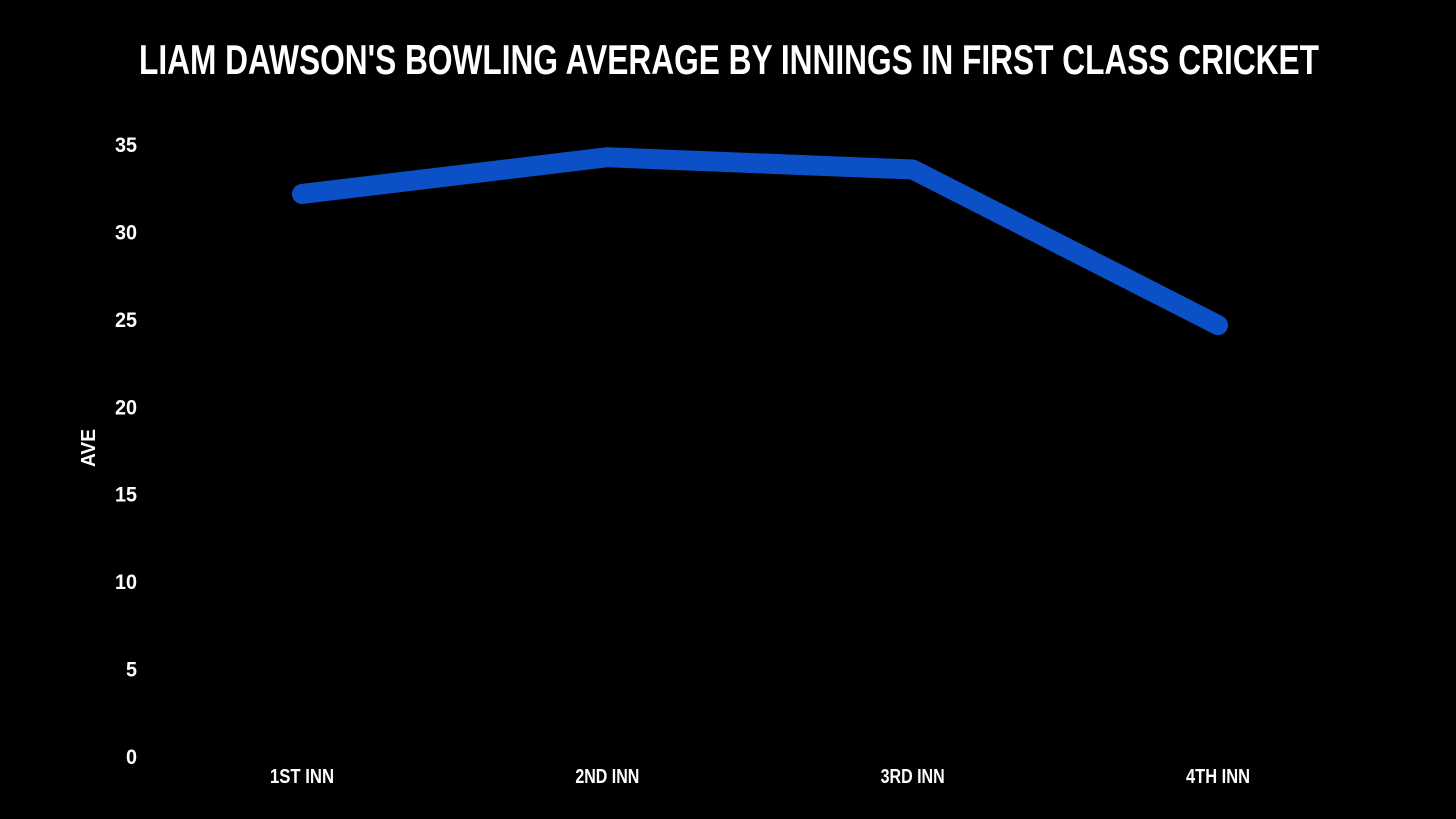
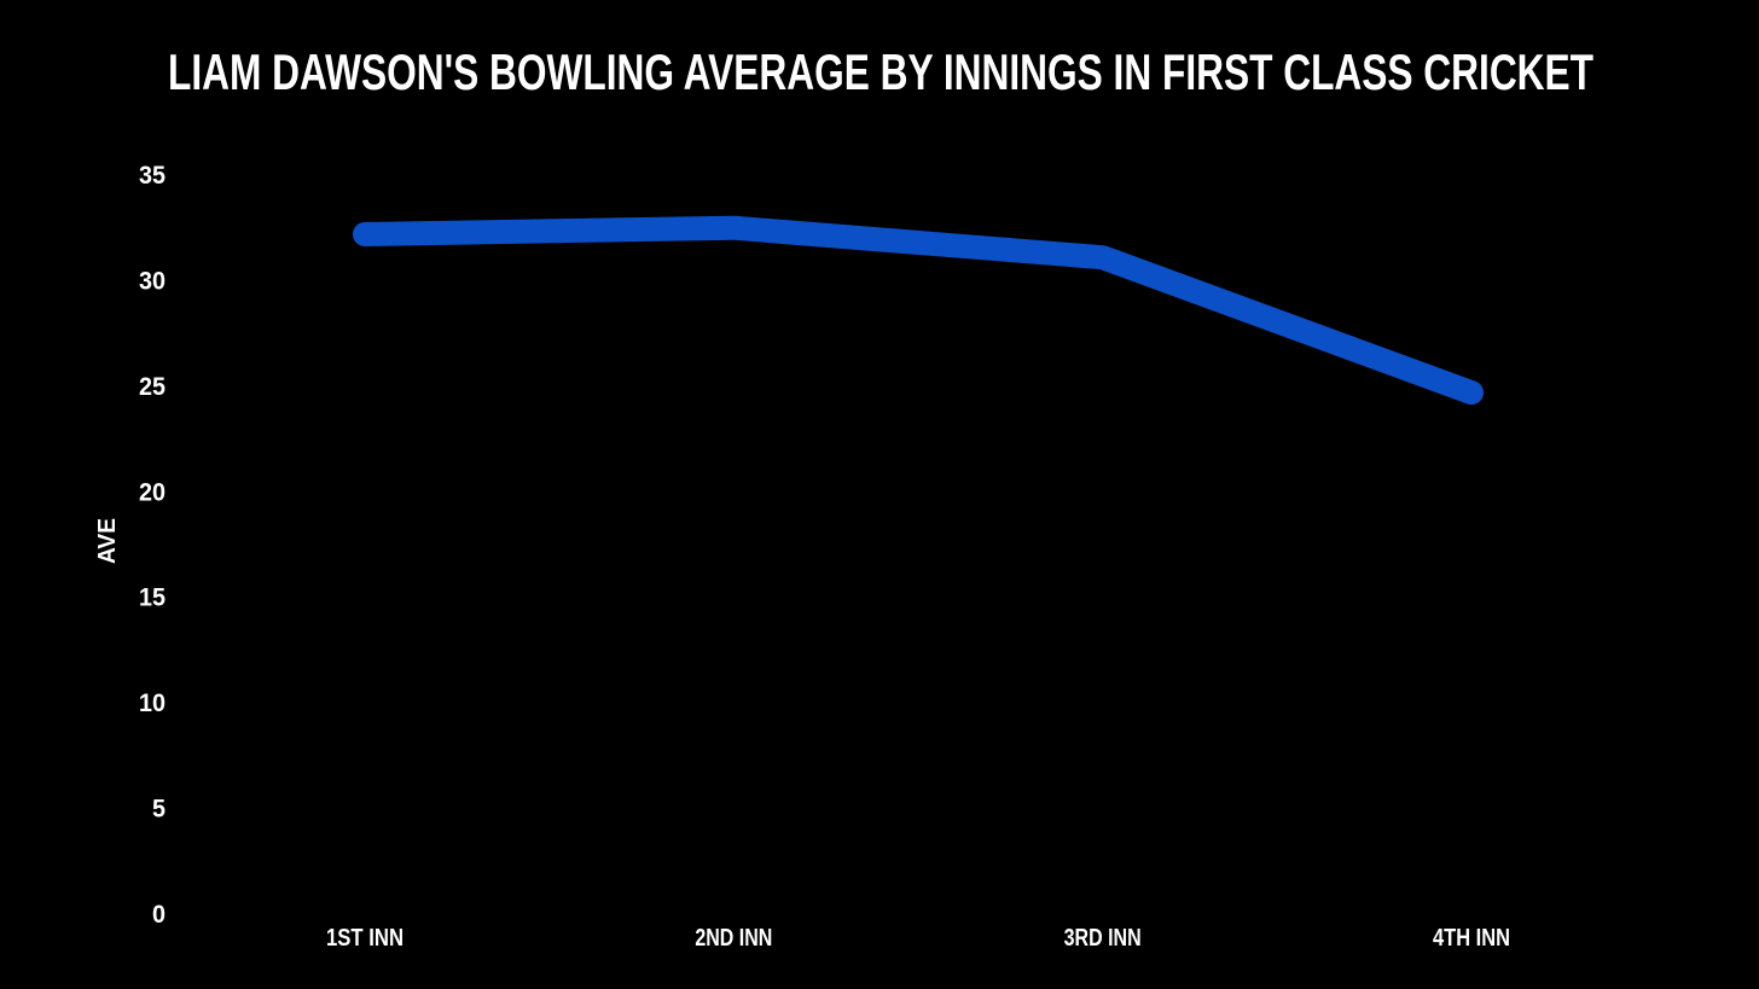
2ND INN: 34.3 -> 32.5
3RD INN: 33.6 -> 31.1
